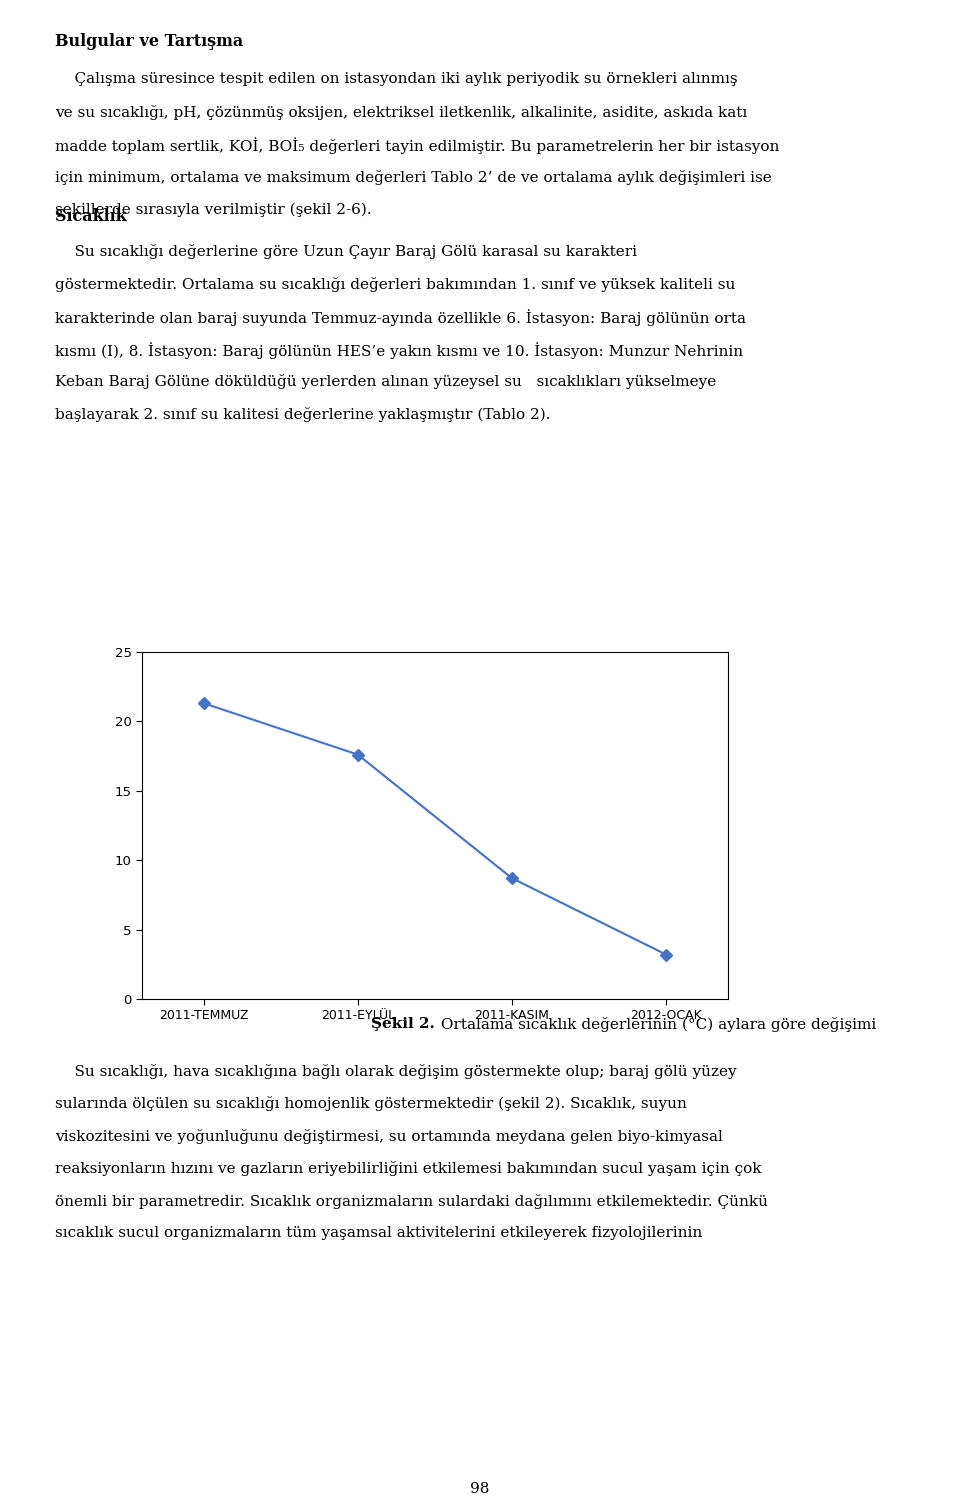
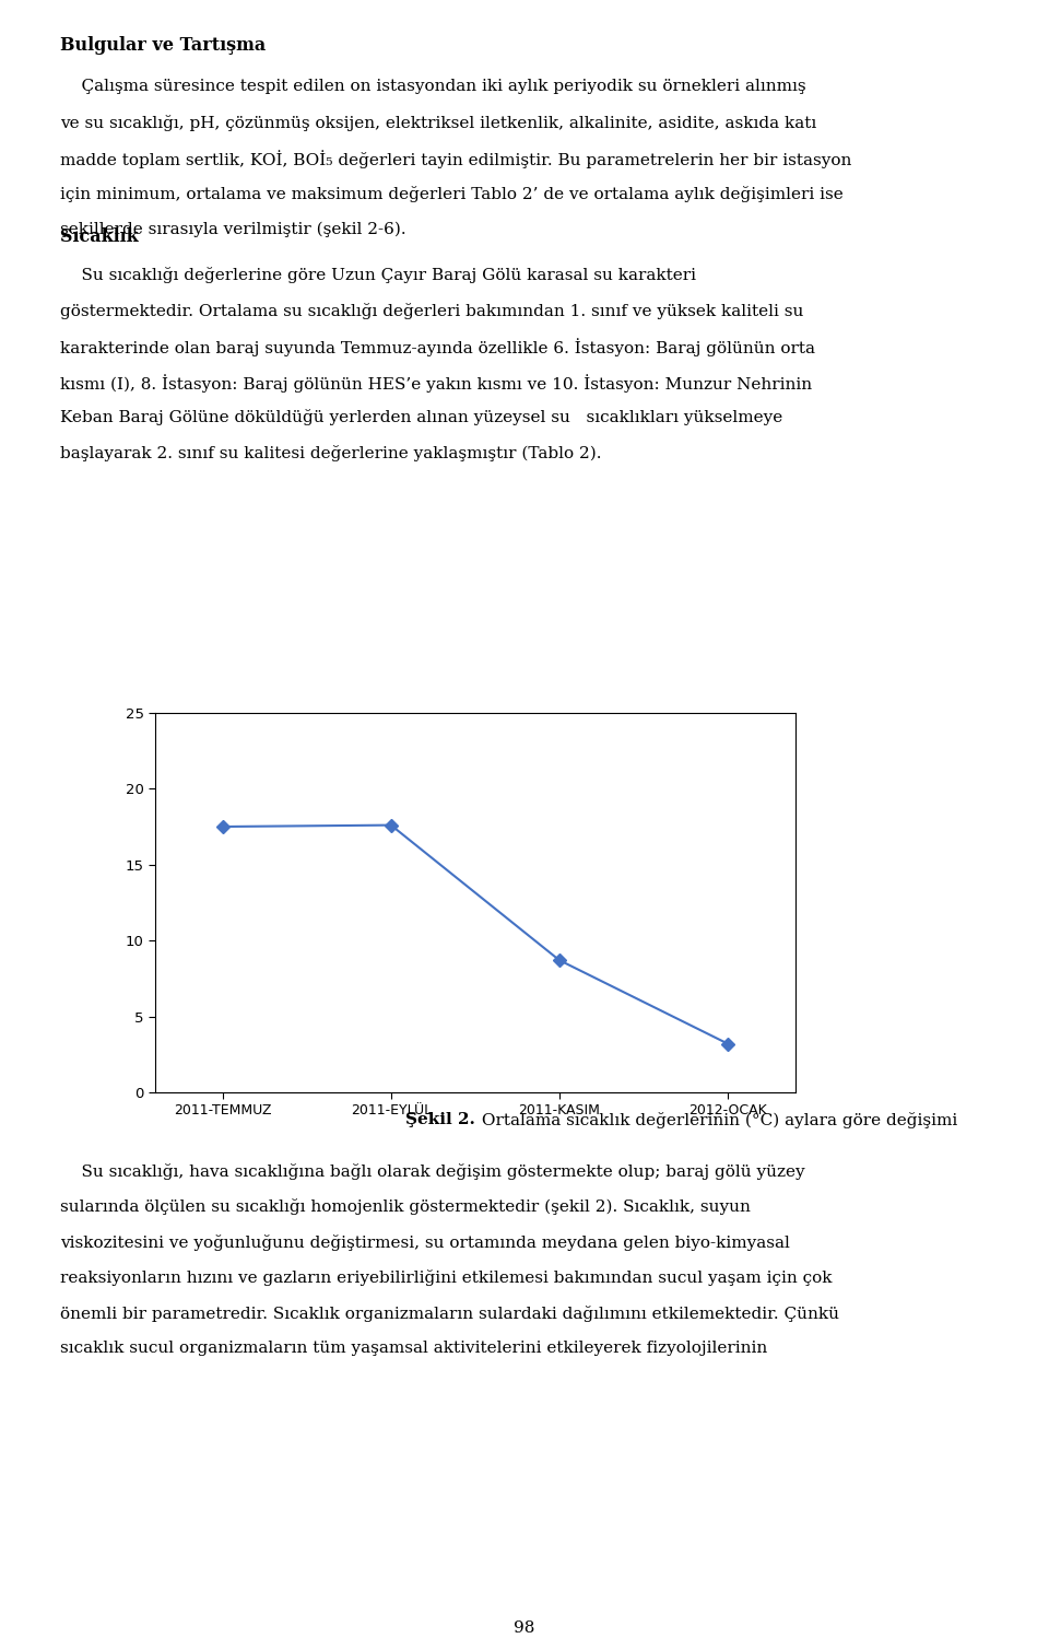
2011-TEMMUZ: 21.3 -> 17.5
